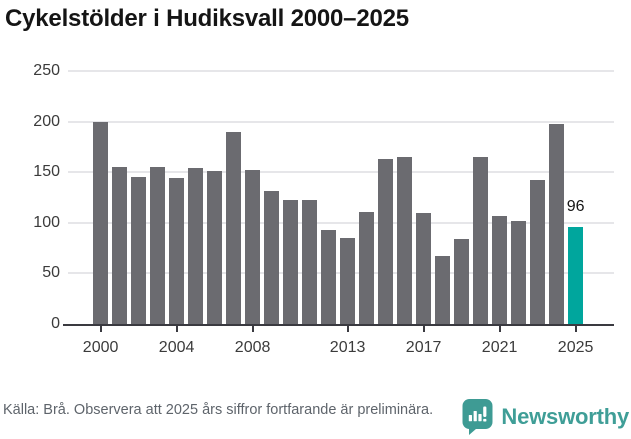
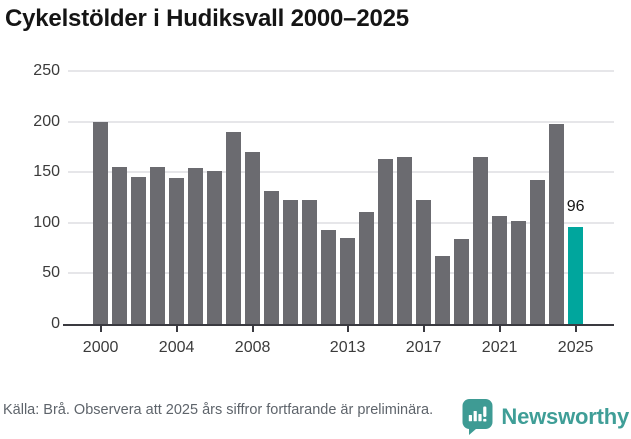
2008: 152 -> 170
2017: 110 -> 123
